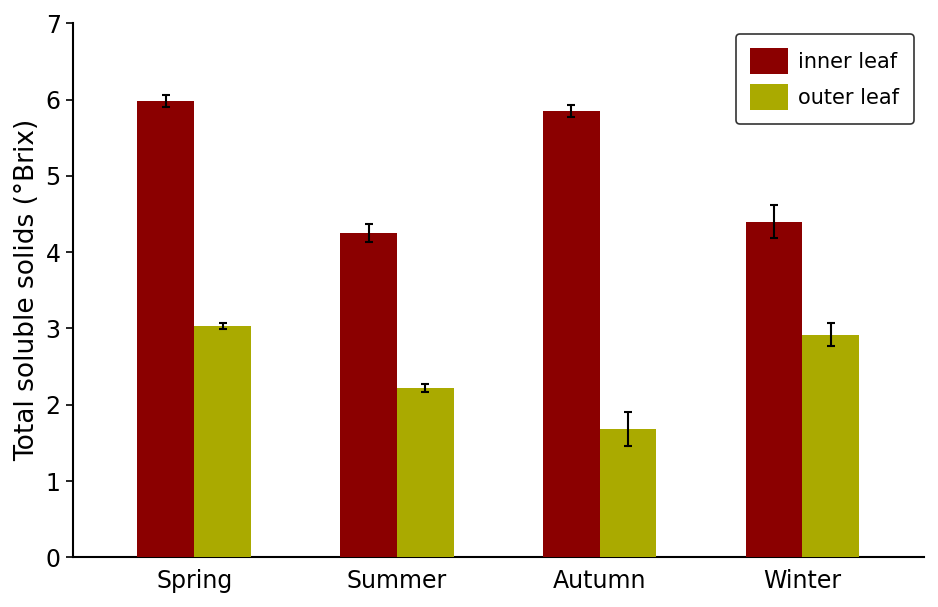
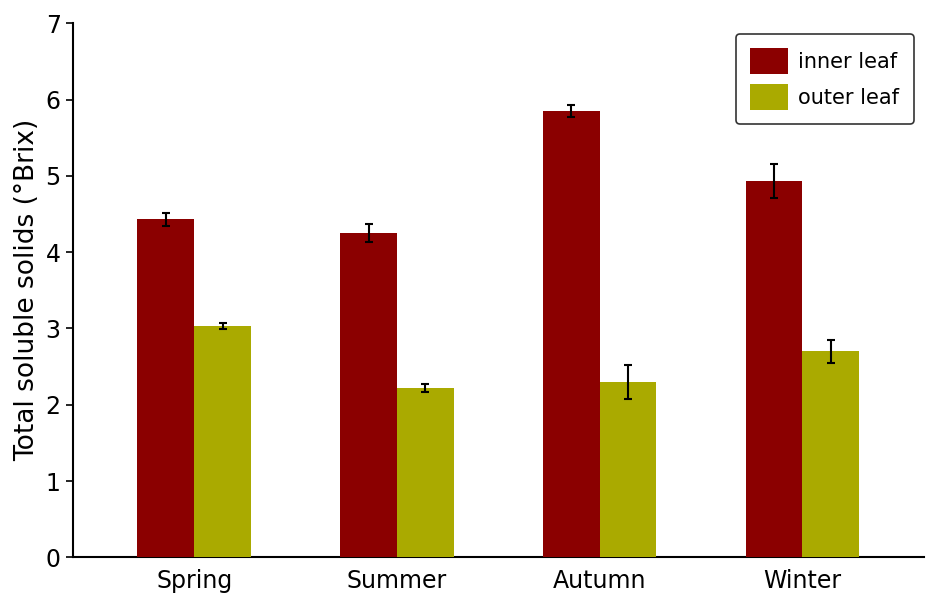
inner leaf/Spring: 5.98 -> 4.43
outer leaf/Autumn: 1.68 -> 2.30
inner leaf/Winter: 4.40 -> 4.93
outer leaf/Winter: 2.92 -> 2.70
